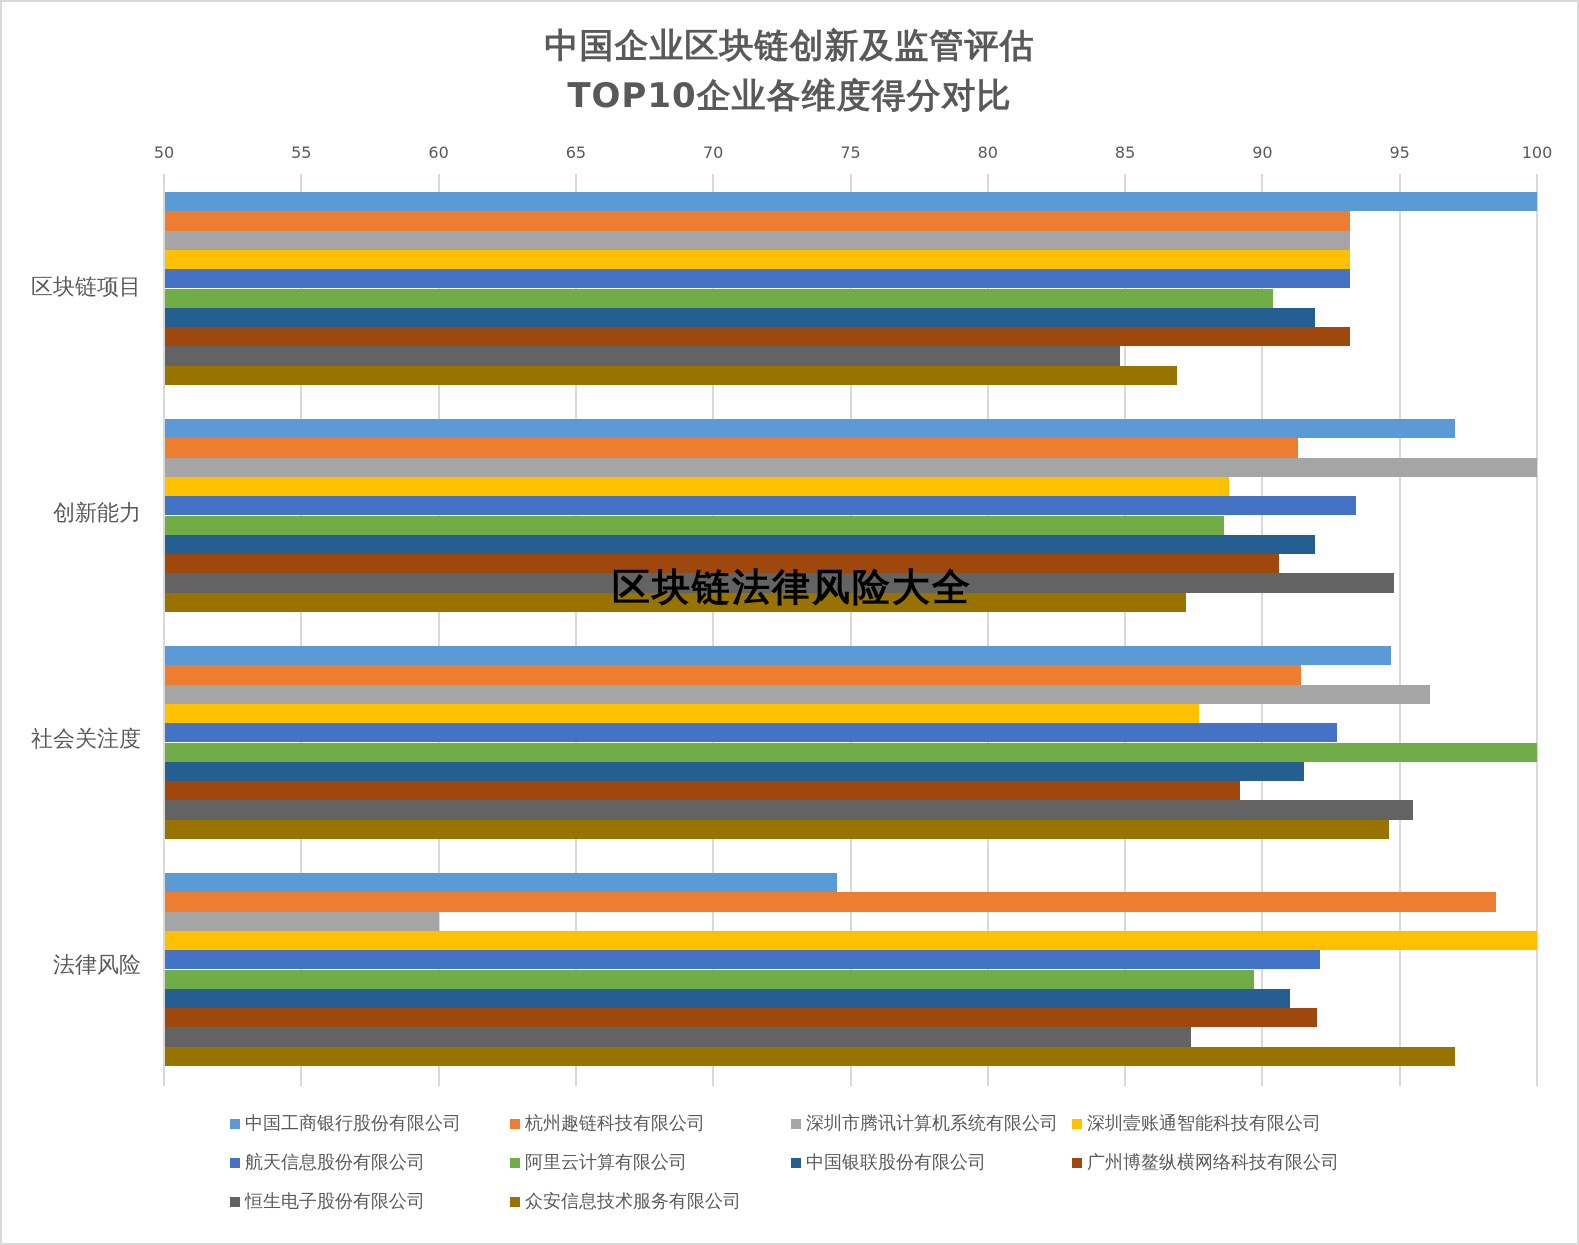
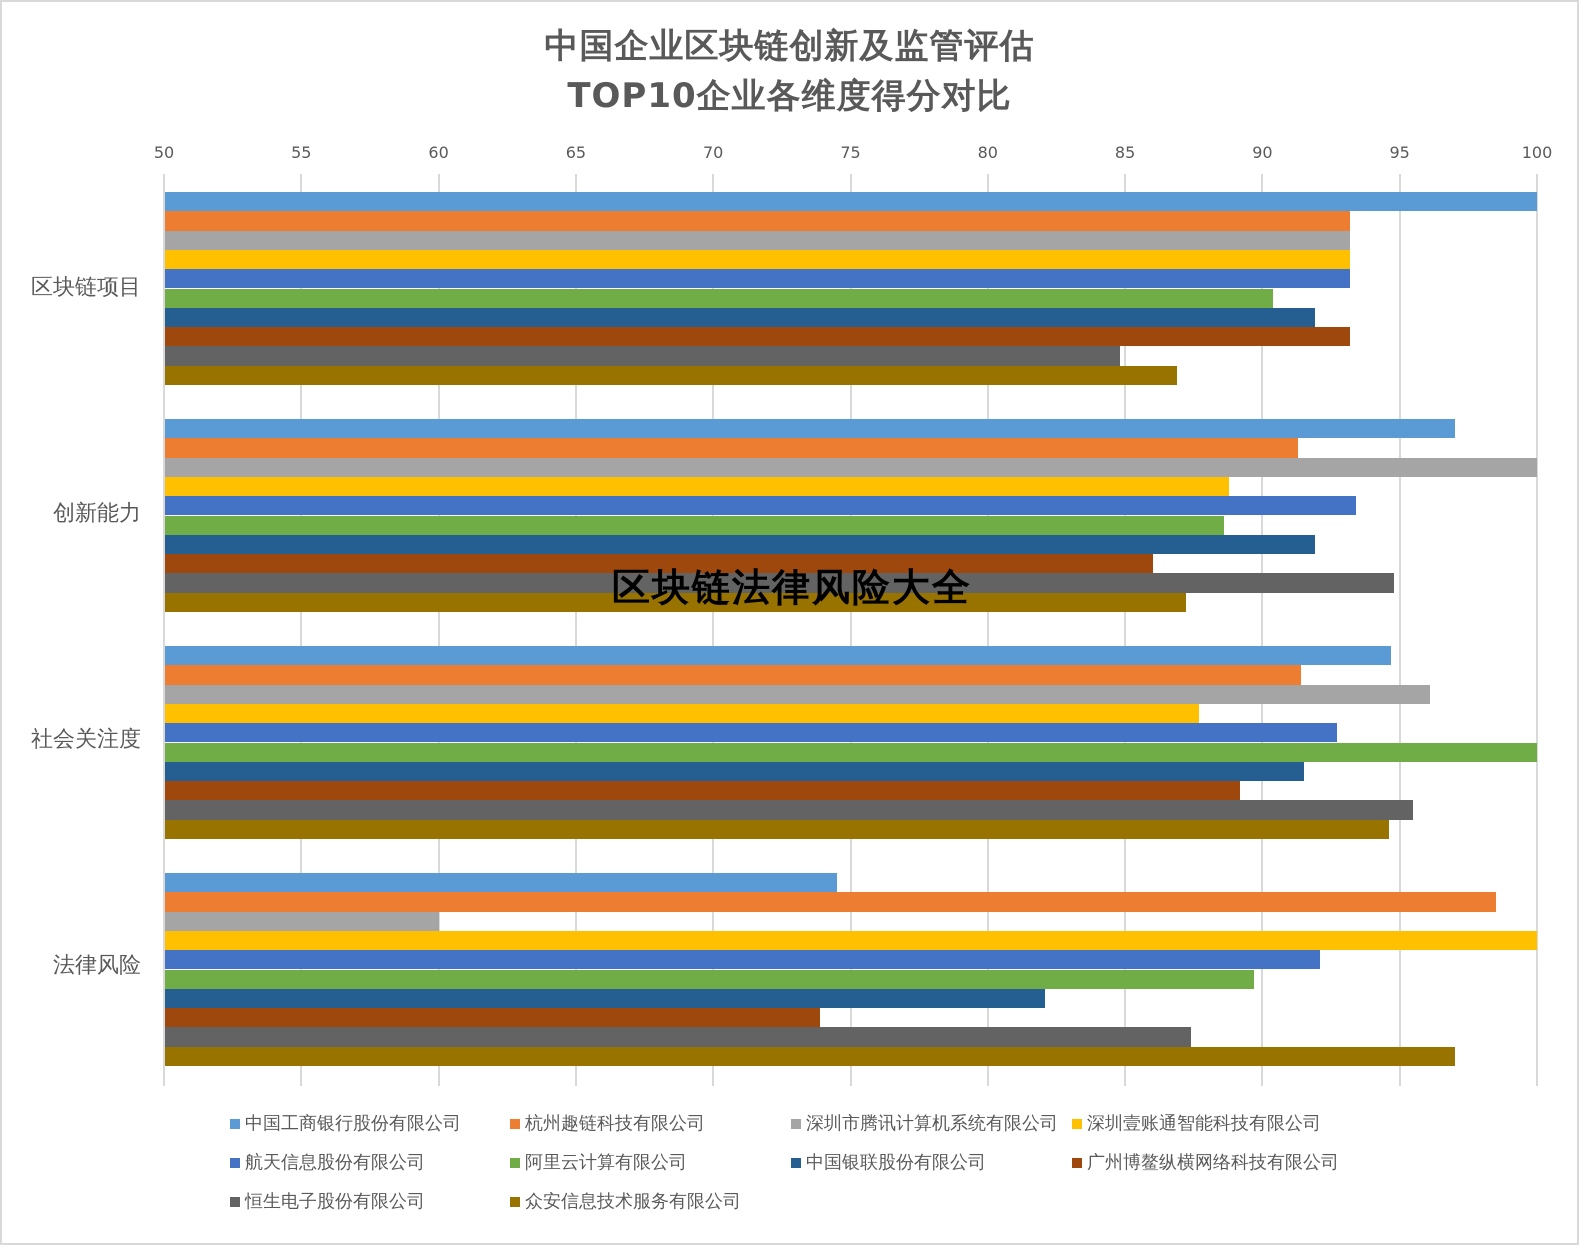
广州博鳌纵横网络科技有限公司/创新能力: 90.6 -> 86.0
中国银联股份有限公司/法律风险: 91.0 -> 82.1
广州博鳌纵横网络科技有限公司/法律风险: 92.0 -> 73.9
